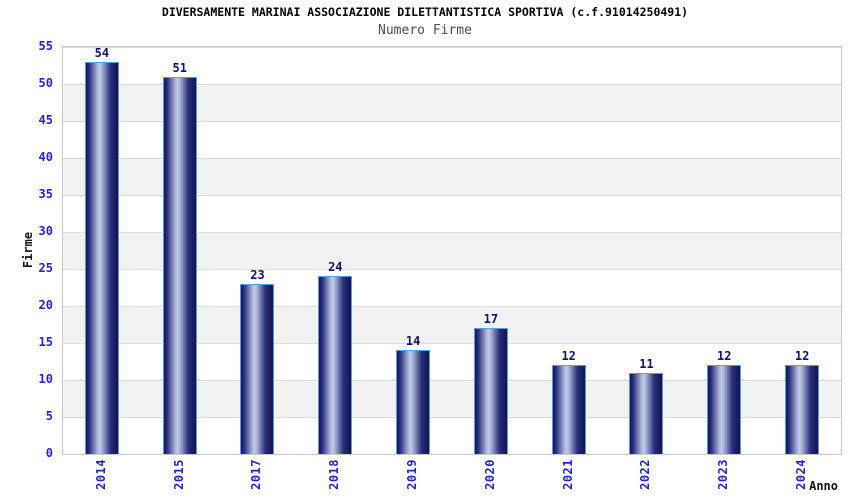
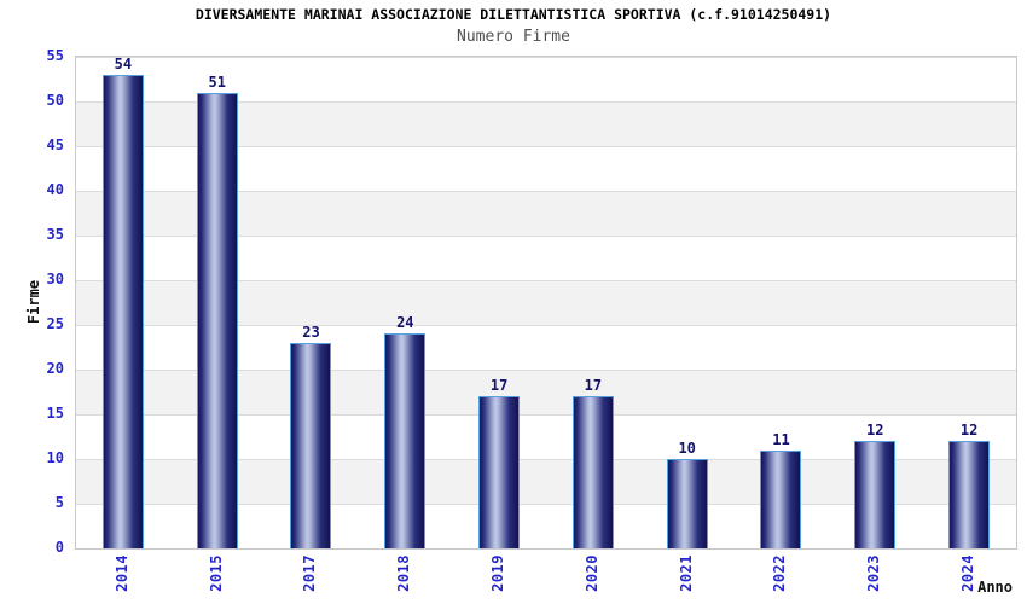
2019: 14 -> 17
2021: 12 -> 10
